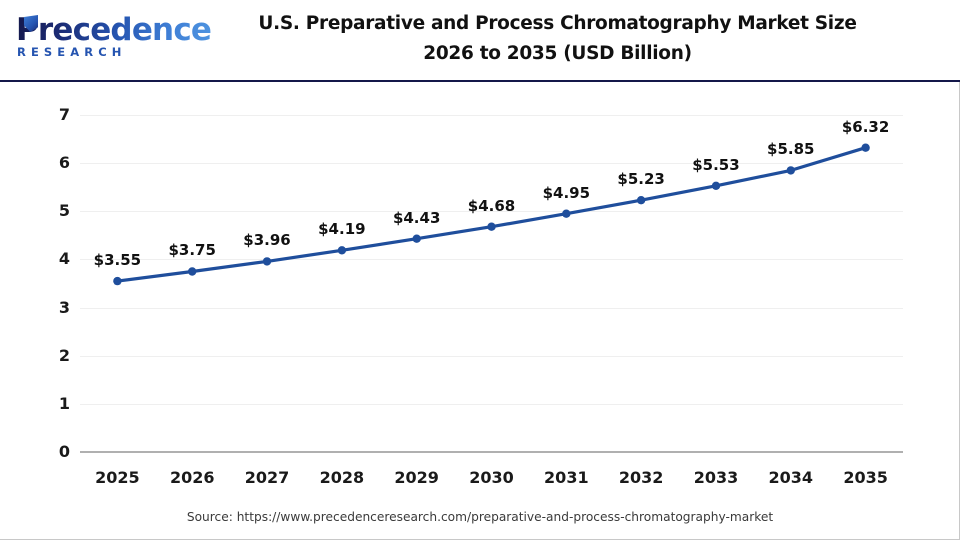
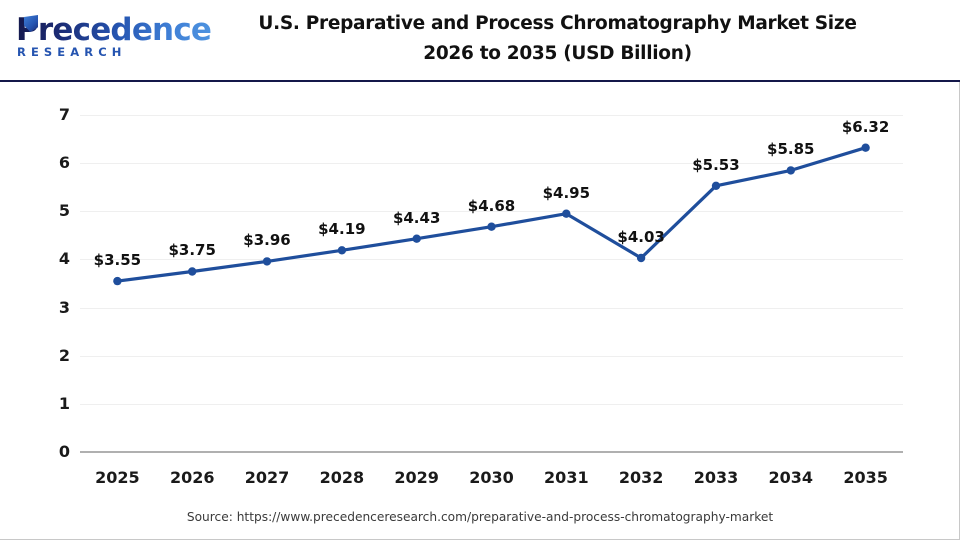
2032: $5.23 -> $4.03
